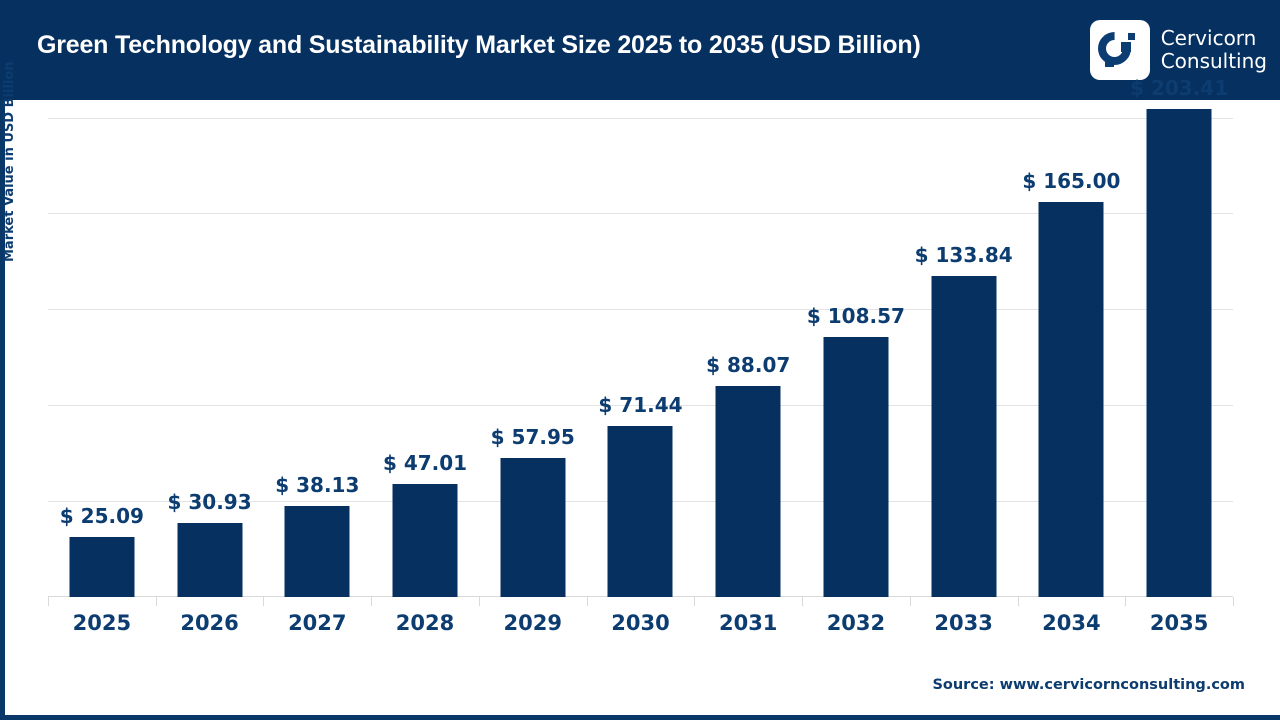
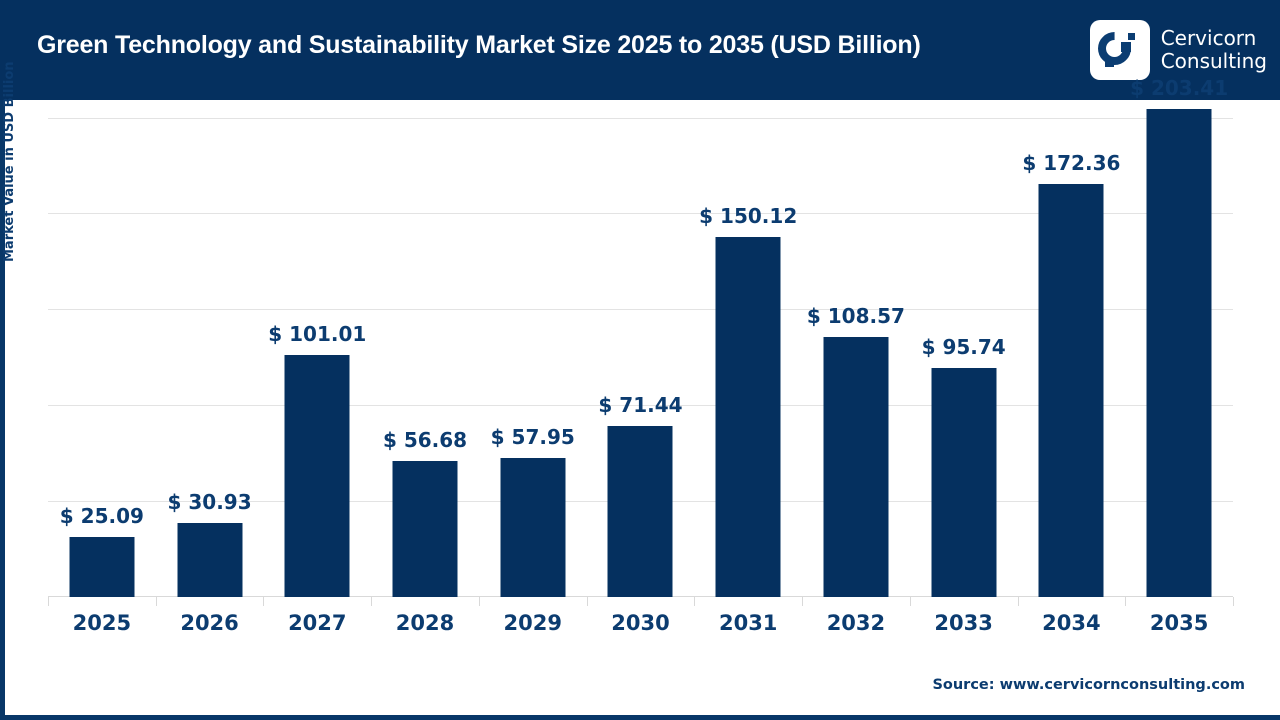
2027: 38.13 -> 101.01
2028: 47.01 -> 56.68
2031: 88.07 -> 150.12
2033: 133.84 -> 95.74
2034: 165.00 -> 172.36
